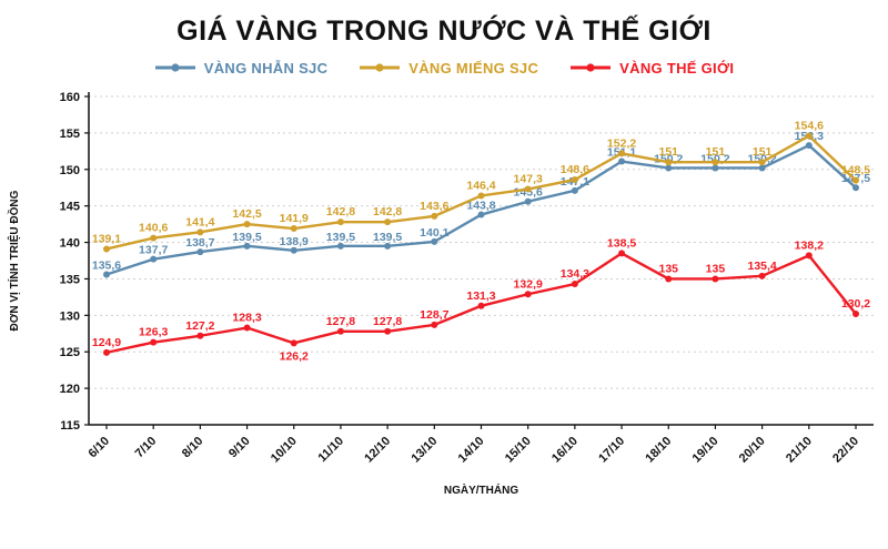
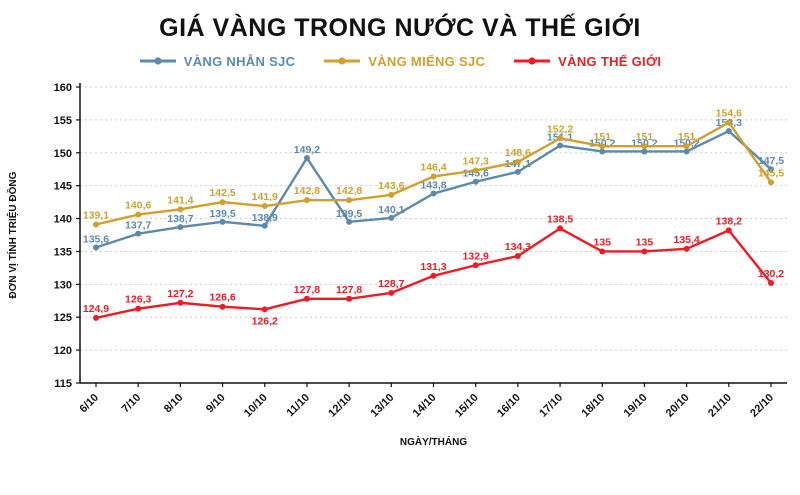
VÀNG THẾ GIỚI/9/10: 128,3 -> 126,6
VÀNG NHẪN SJC/11/10: 139,5 -> 149,2
VÀNG MIẾNG SJC/22/10: 148,5 -> 145,5
